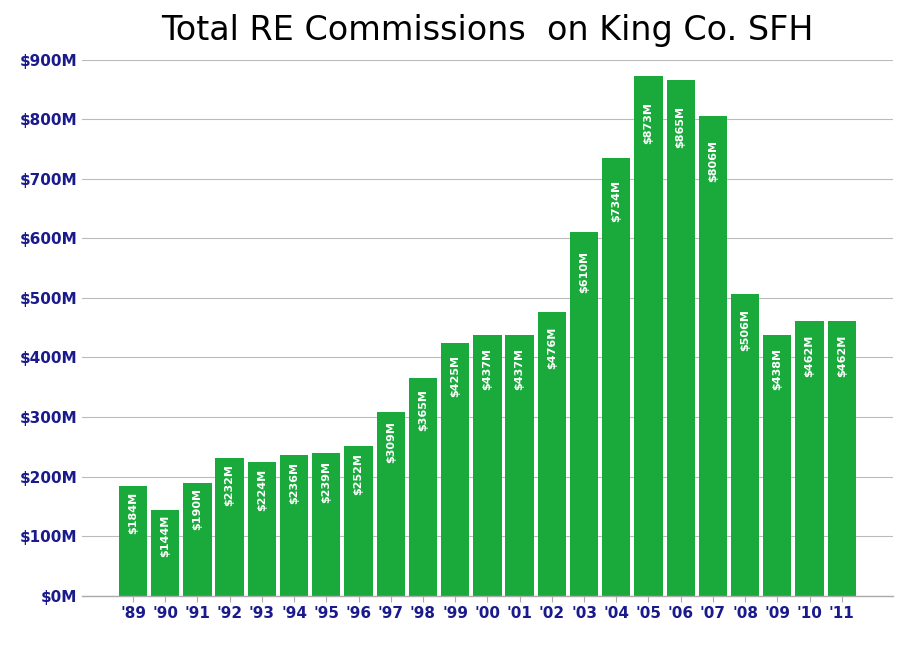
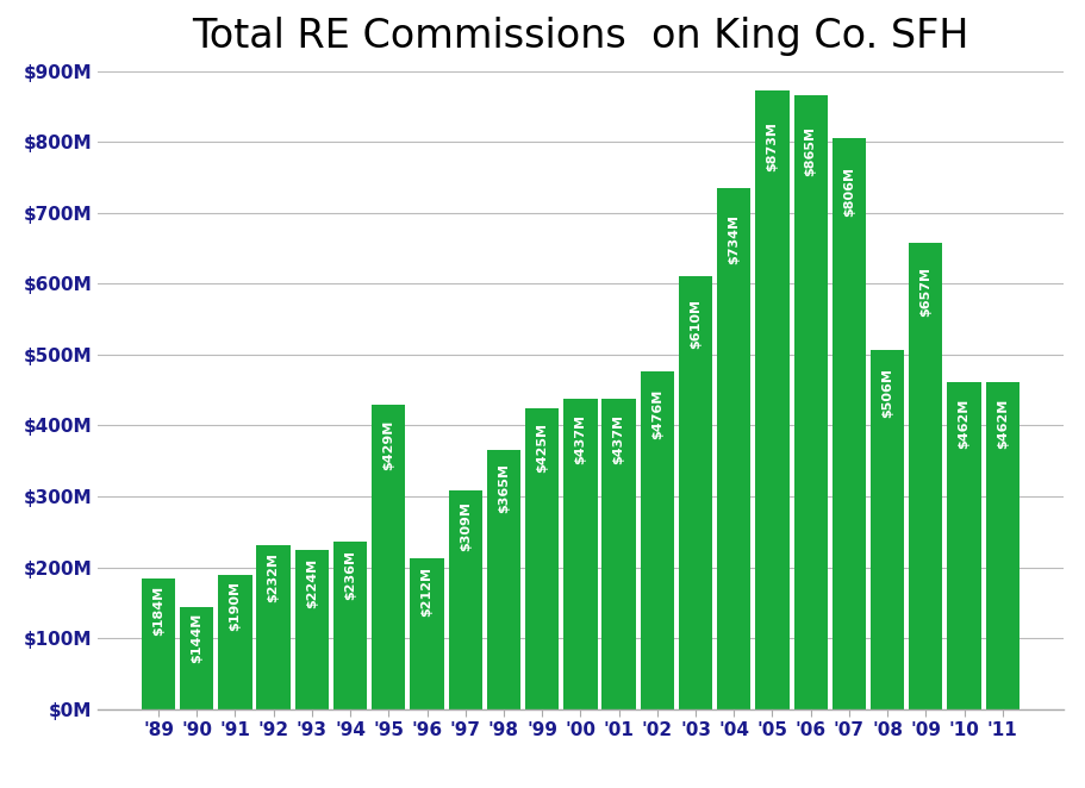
'95: $239M -> $429M
'96: $252M -> $212M
'09: $438M -> $657M
